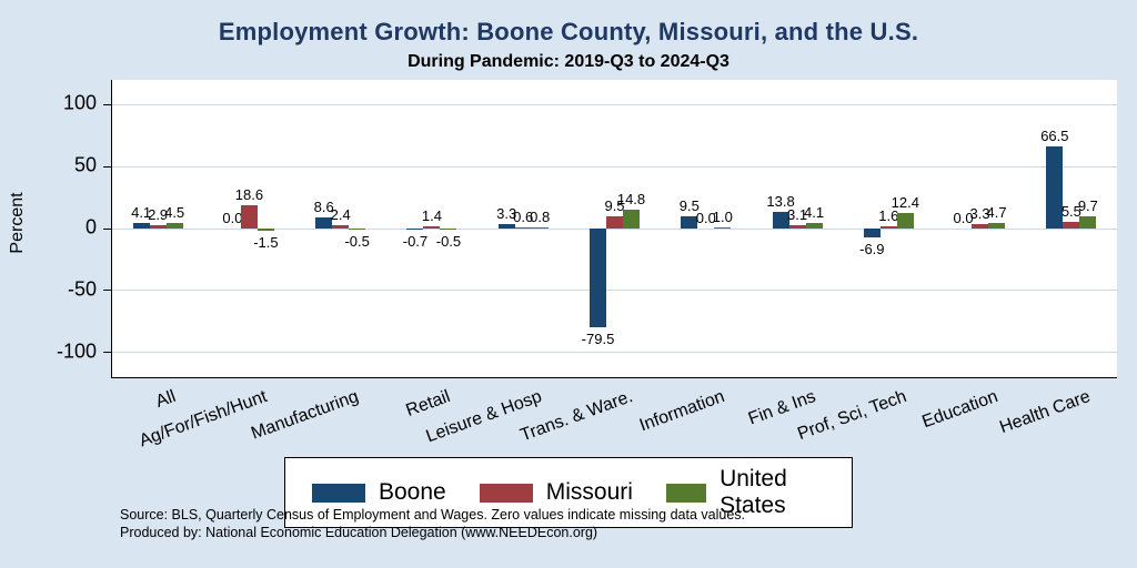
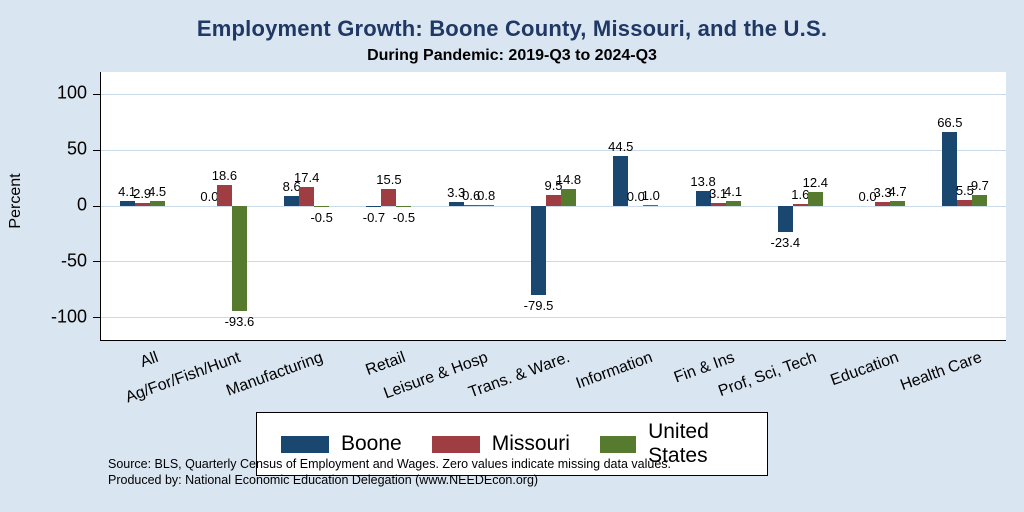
United States/Ag/For/Fish/Hunt: -1.5 -> -93.6
Missouri/Manufacturing: 2.4 -> 17.4
Missouri/Retail: 1.4 -> 15.5
Boone/Information: 9.5 -> 44.5
Boone/Prof, Sci, Tech: -6.9 -> -23.4
